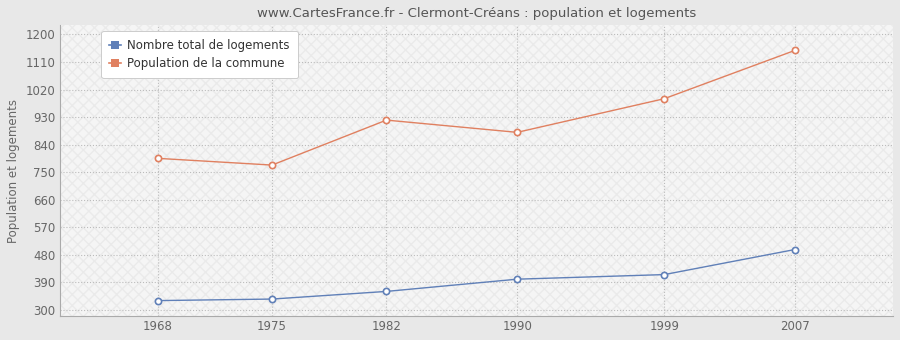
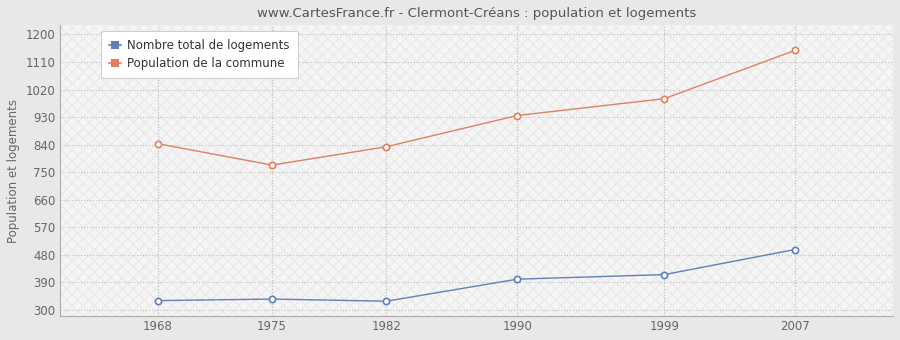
Population de la commune/1968: 795 -> 843
Nombre total de logements/1982: 360 -> 328
Population de la commune/1982: 920 -> 833
Population de la commune/1990: 880 -> 935
